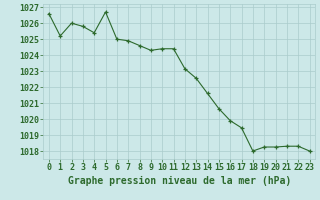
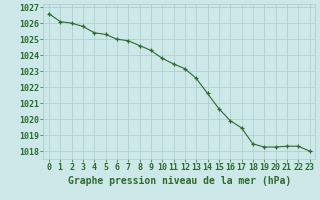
1: 1025.2 -> 1026.1
5: 1026.7 -> 1025.3
10: 1024.4 -> 1023.8
11: 1024.4 -> 1023.5
18: 1018.0 -> 1018.5
